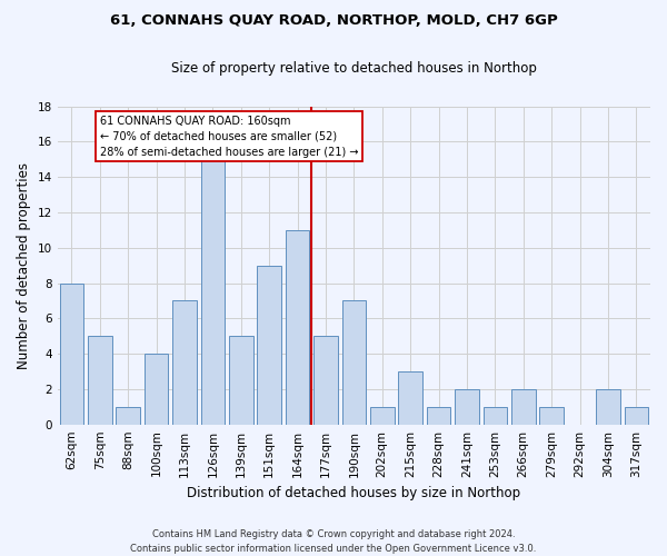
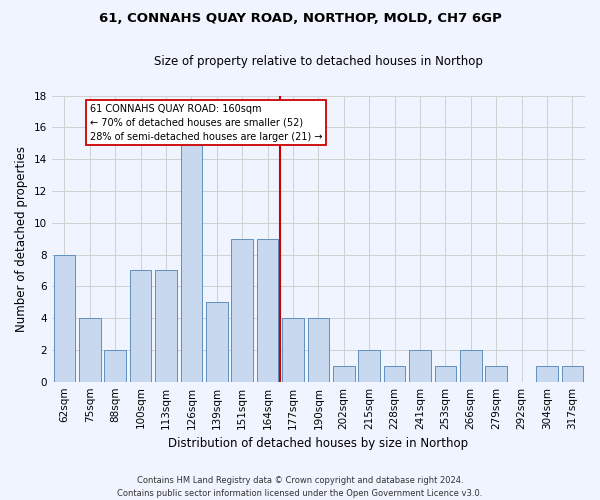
75sqm: 5 -> 4
88sqm: 1 -> 2
100sqm: 4 -> 7
164sqm: 11 -> 9
177sqm: 5 -> 4
190sqm: 7 -> 4
215sqm: 3 -> 2
304sqm: 2 -> 1
